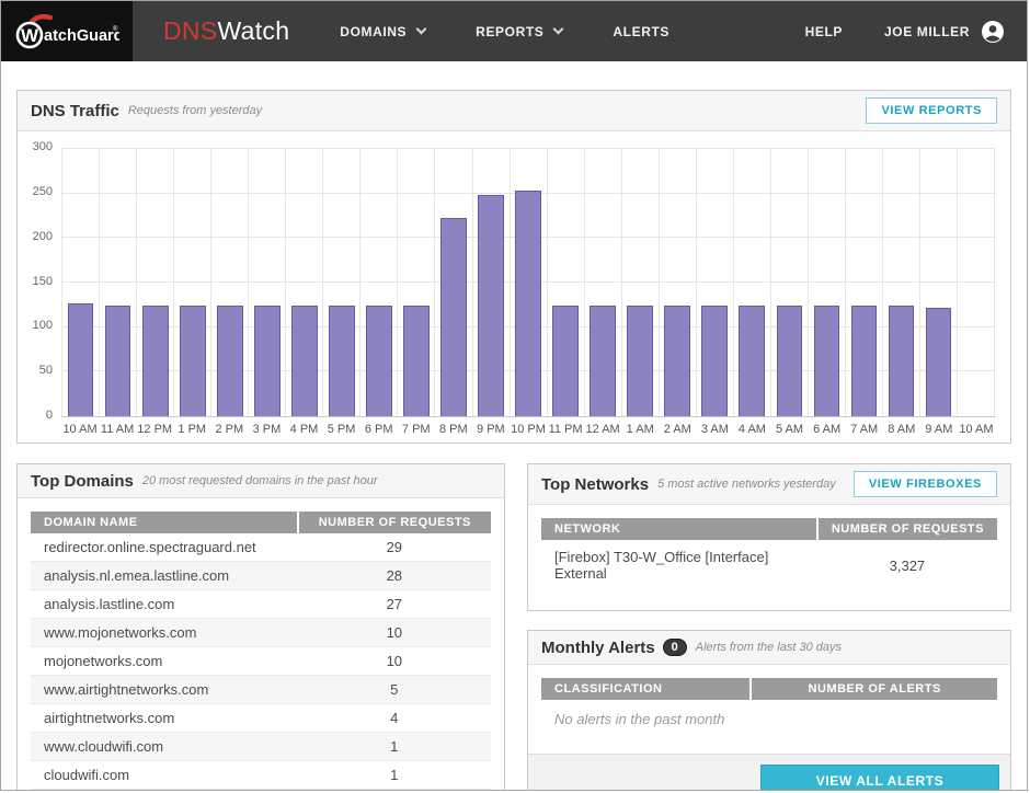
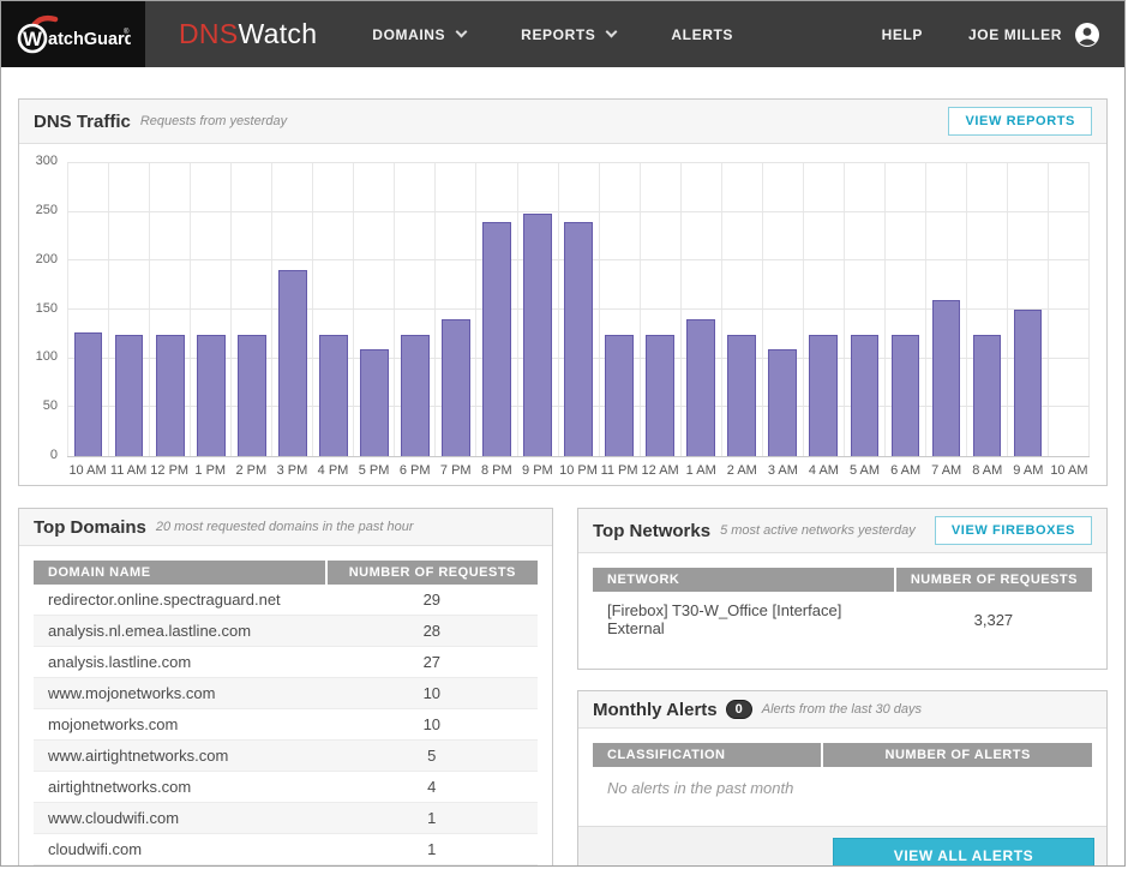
3 PM: 120 -> 190
5 PM: 120 -> 110
7 PM: 120 -> 140
8 PM: 220 -> 240
10 PM: 250 -> 240
1 AM: 120 -> 140
3 AM: 120 -> 110
7 AM: 120 -> 160
9 AM: 120 -> 150
